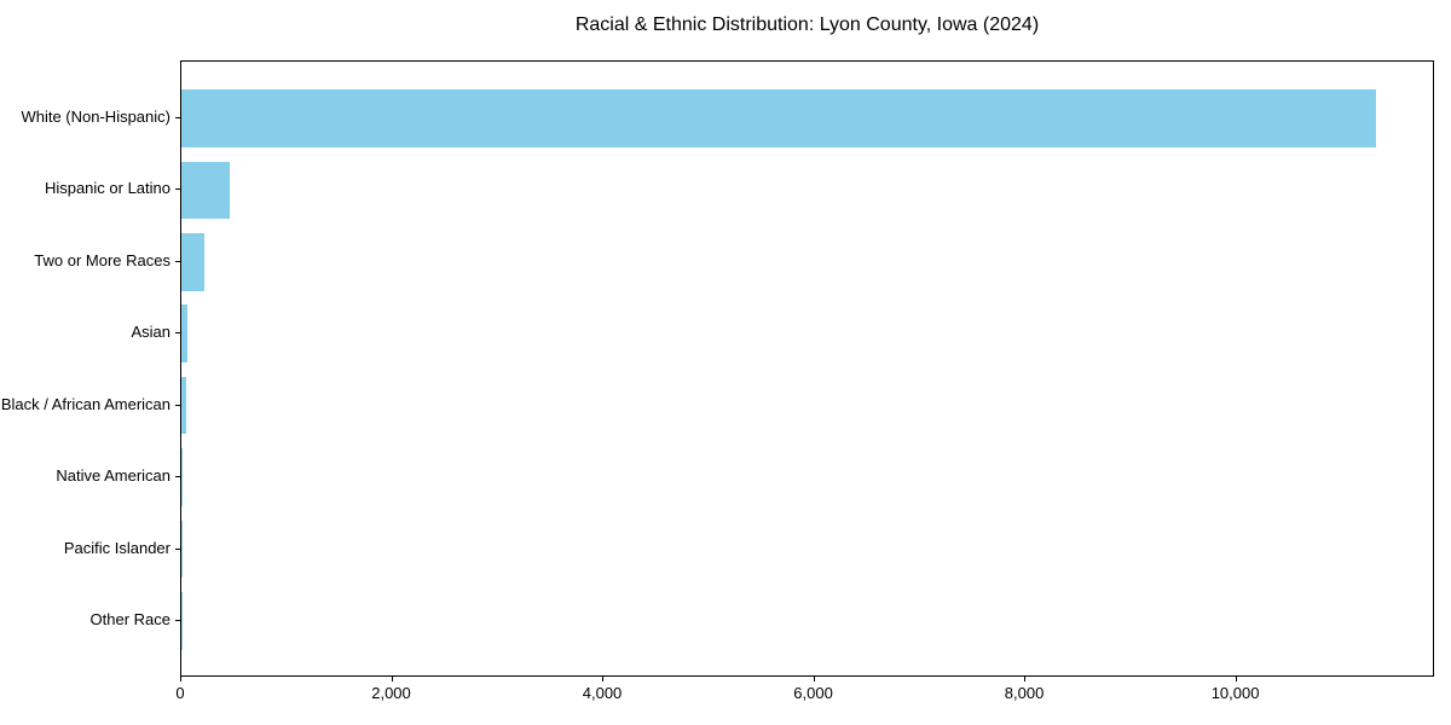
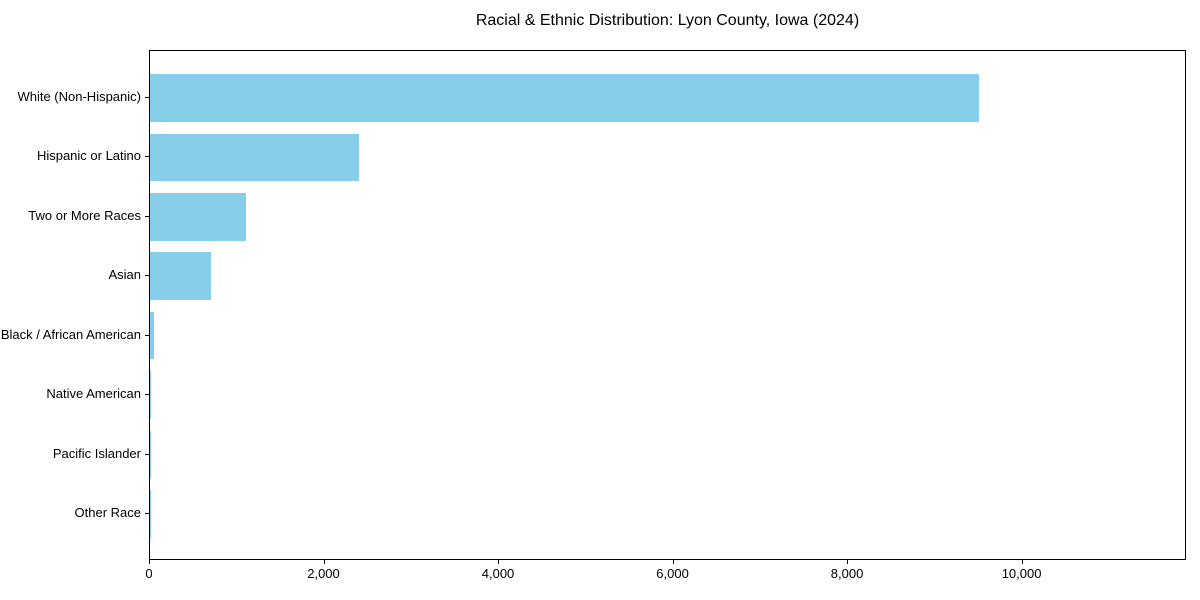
White (Non-Hispanic): 11300 -> 9500
Hispanic or Latino: 500 -> 2400
Two or More Races: 200 -> 1100
Asian: 100 -> 700
